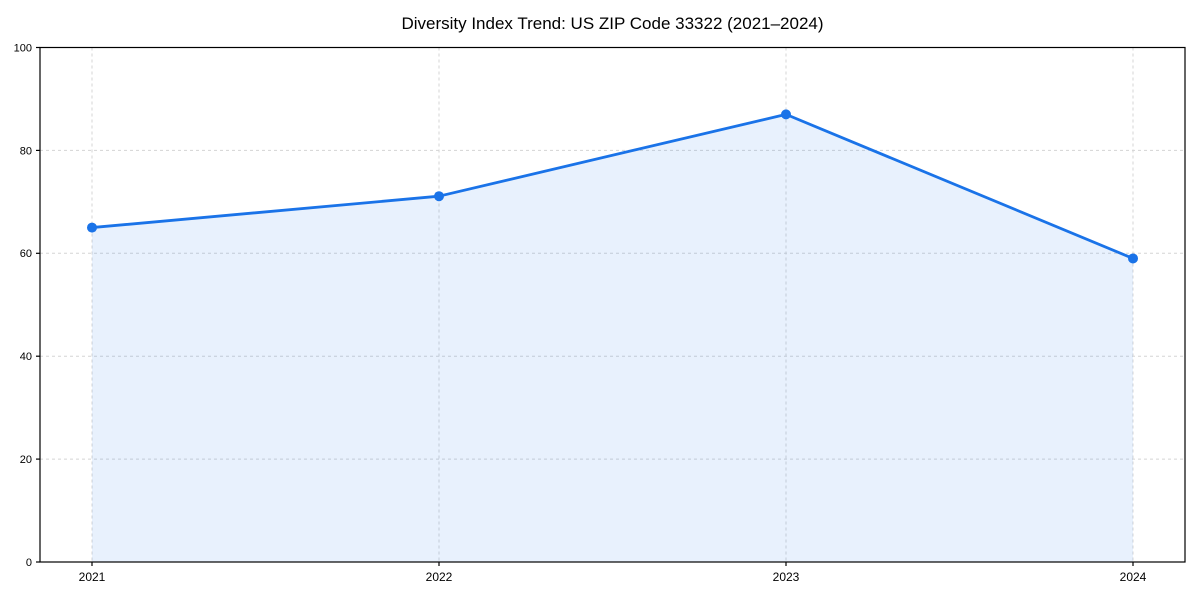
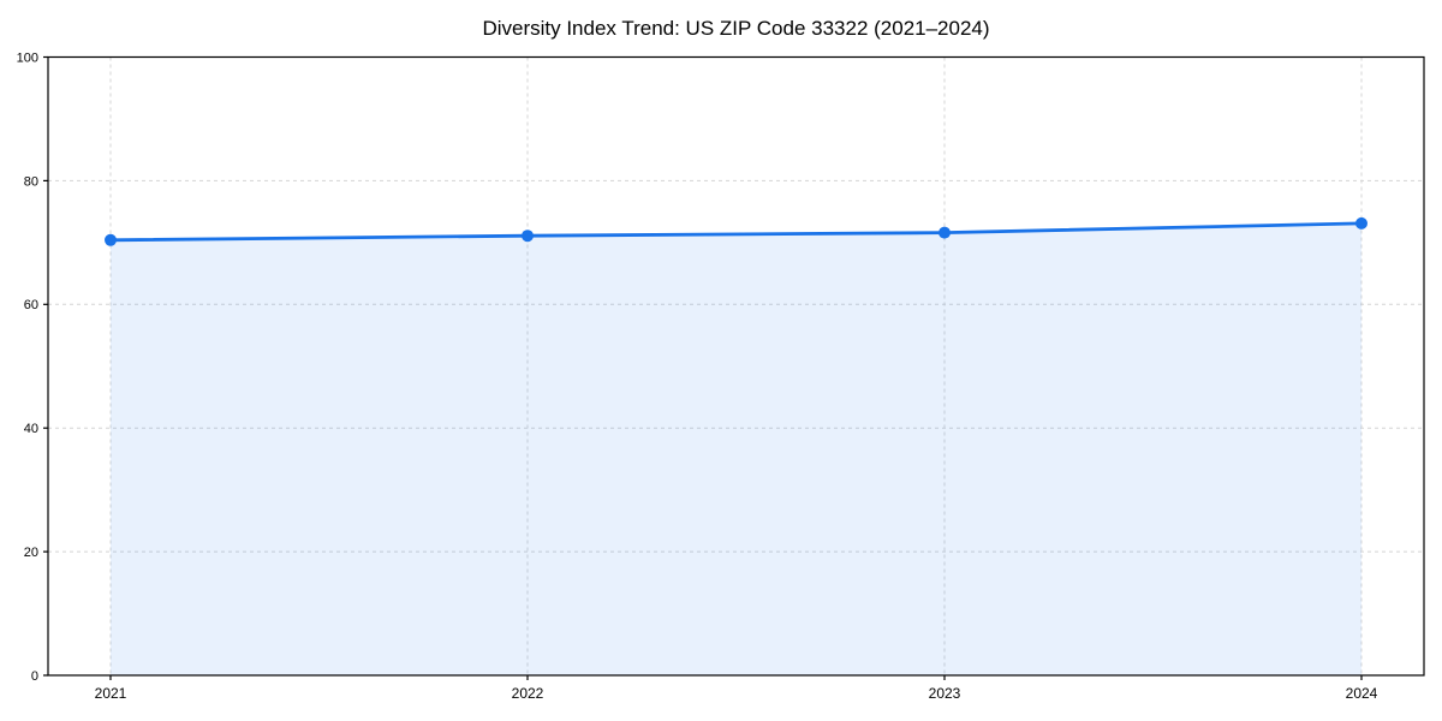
2021: 65 -> 70
2023: 87 -> 72
2024: 59 -> 73
